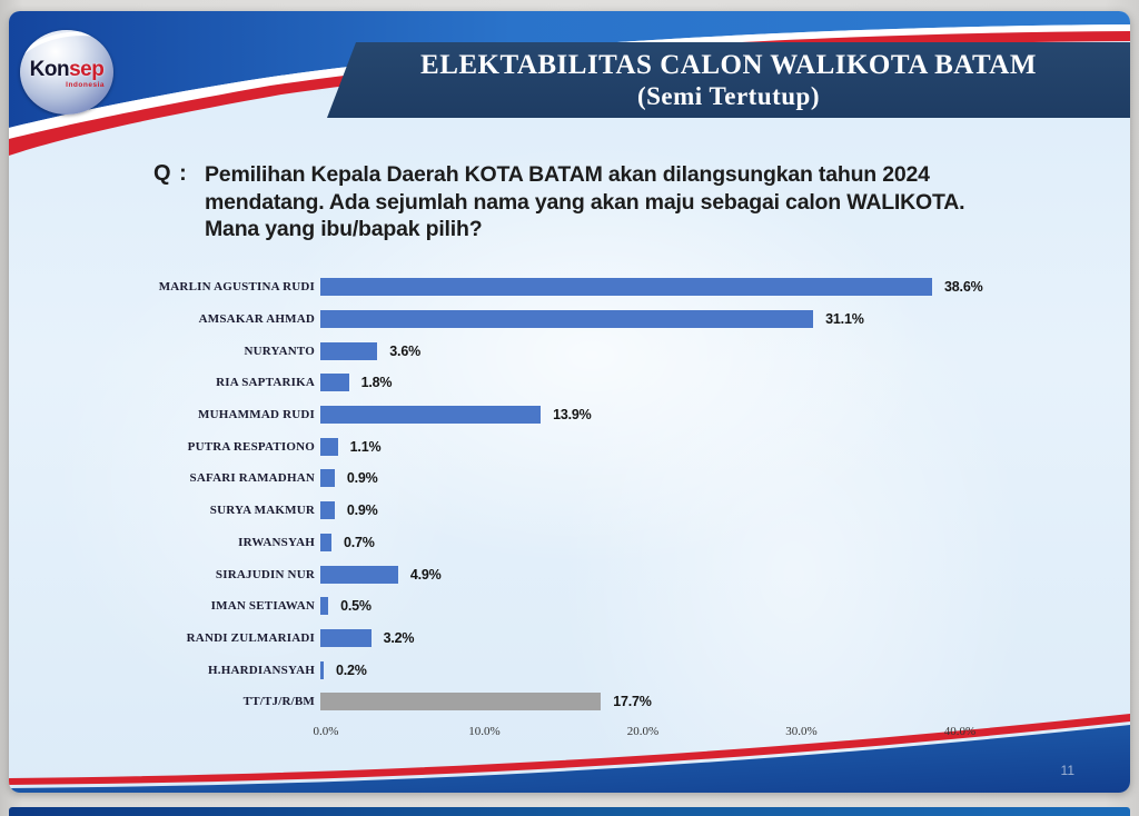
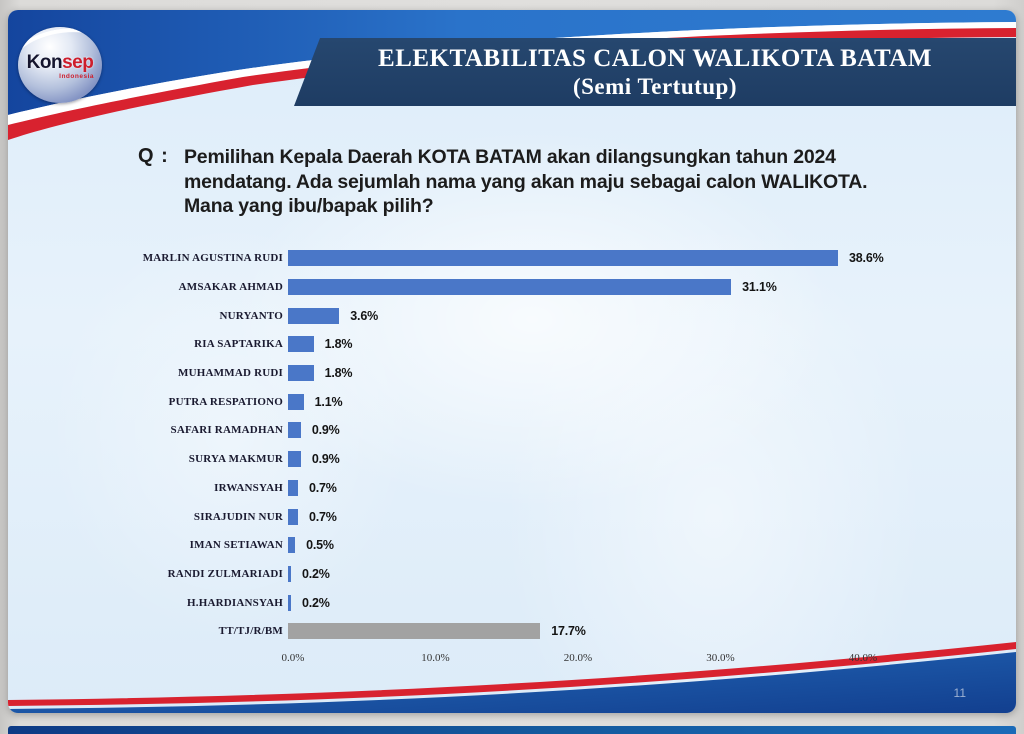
MUHAMMAD RUDI: 13.9% -> 1.8%
SIRAJUDIN NUR: 4.9% -> 0.7%
RANDI ZULMARIADI: 3.2% -> 0.2%
